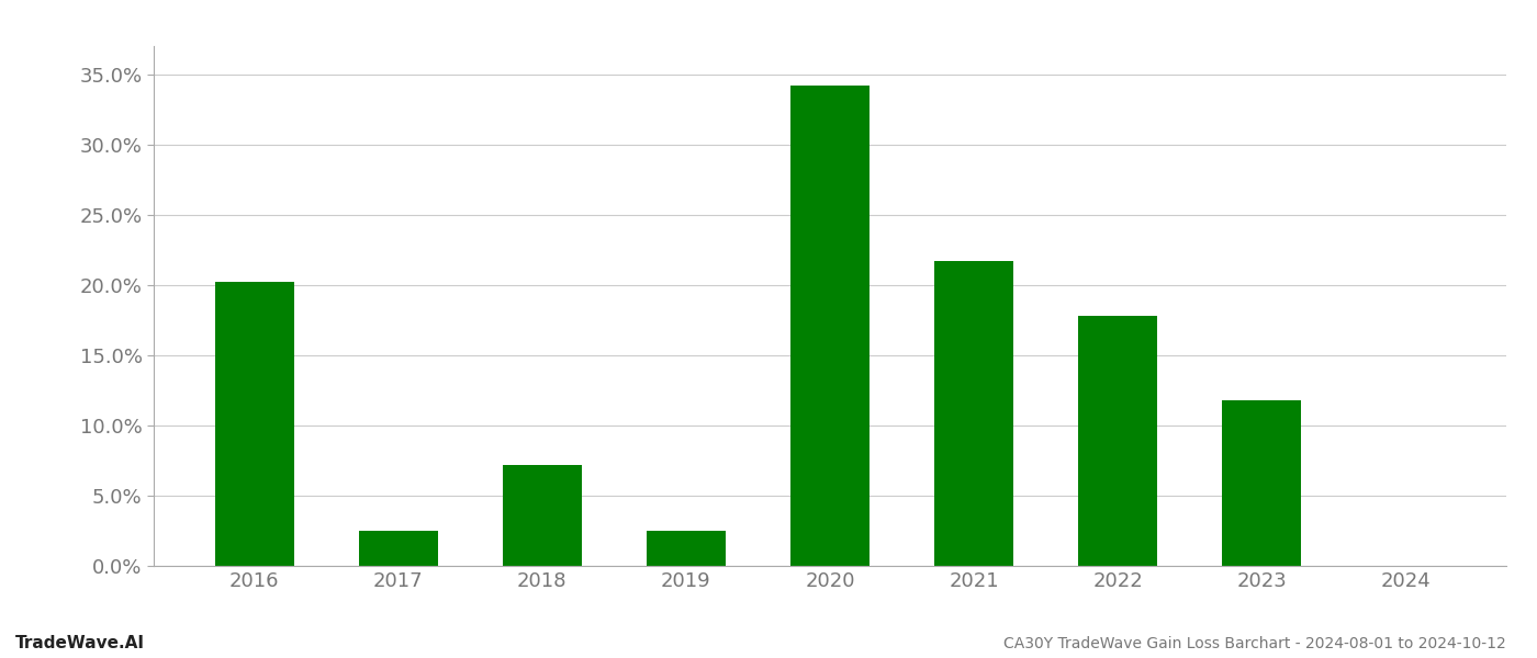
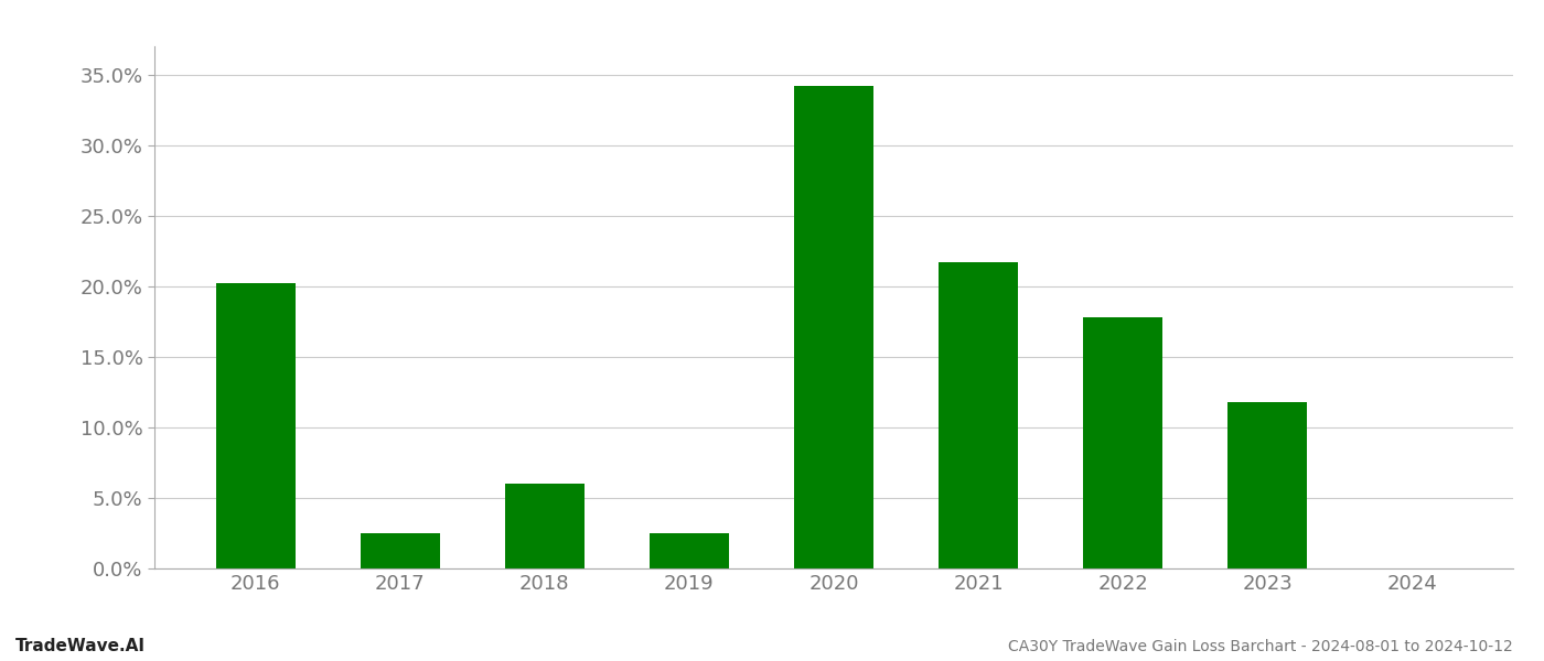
2018: 7.2% -> 6.0%
